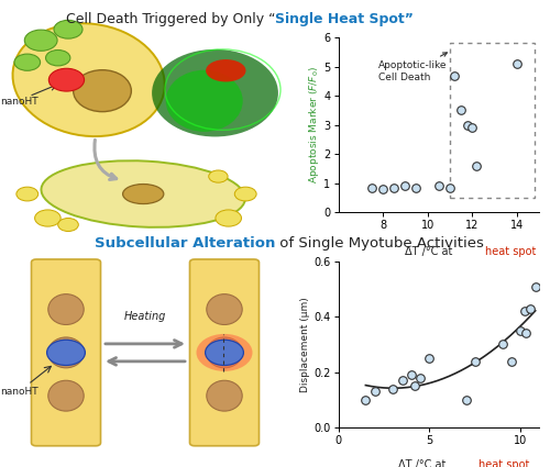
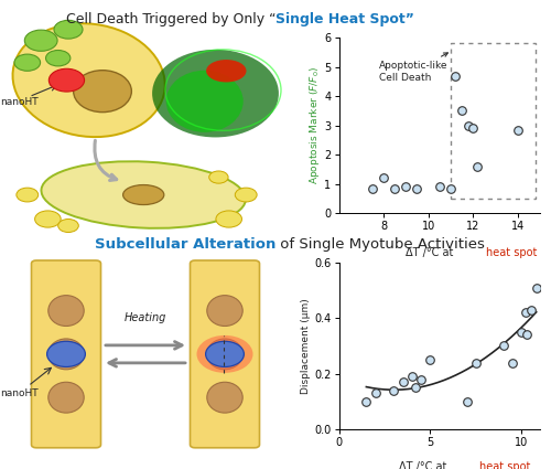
8: 0.80 -> 1.20
14: 5.10 -> 2.85
